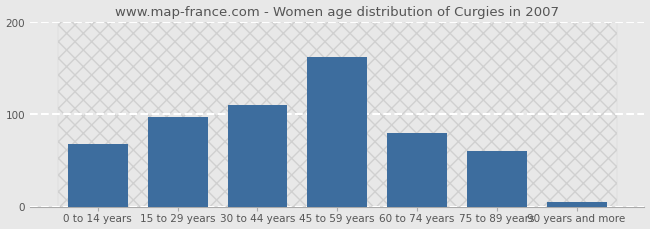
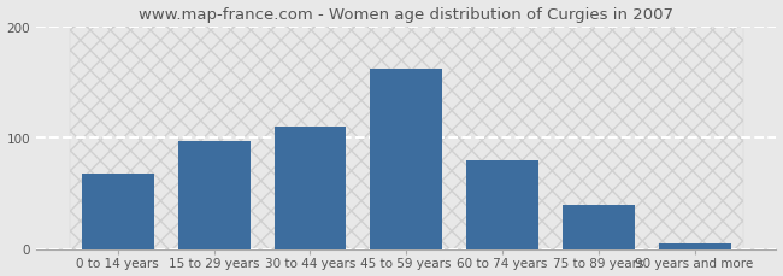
75 to 89 years: 60 -> 40
